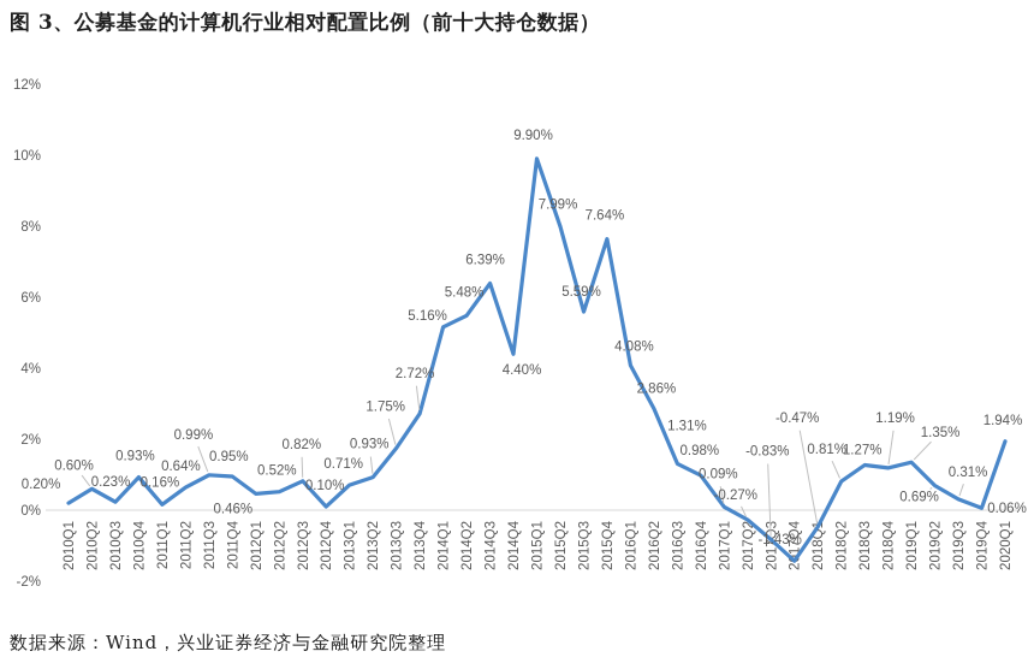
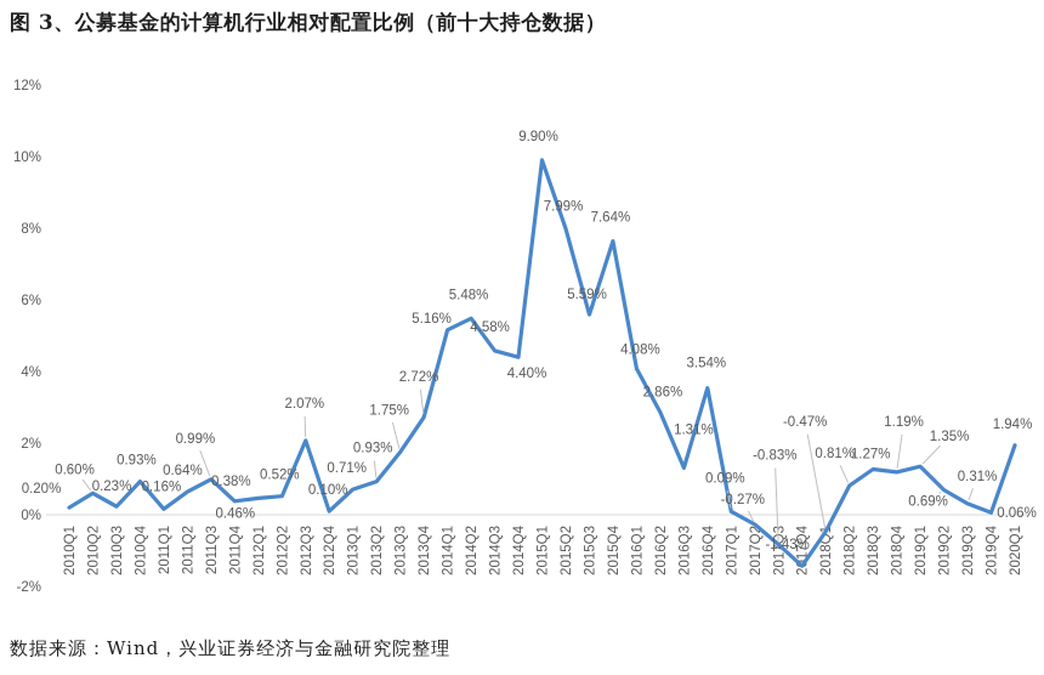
2011Q4: 0.95% -> 0.38%
2012Q3: 0.82% -> 2.07%
2014Q3: 6.39% -> 4.58%
2016Q4: 0.98% -> 3.54%
